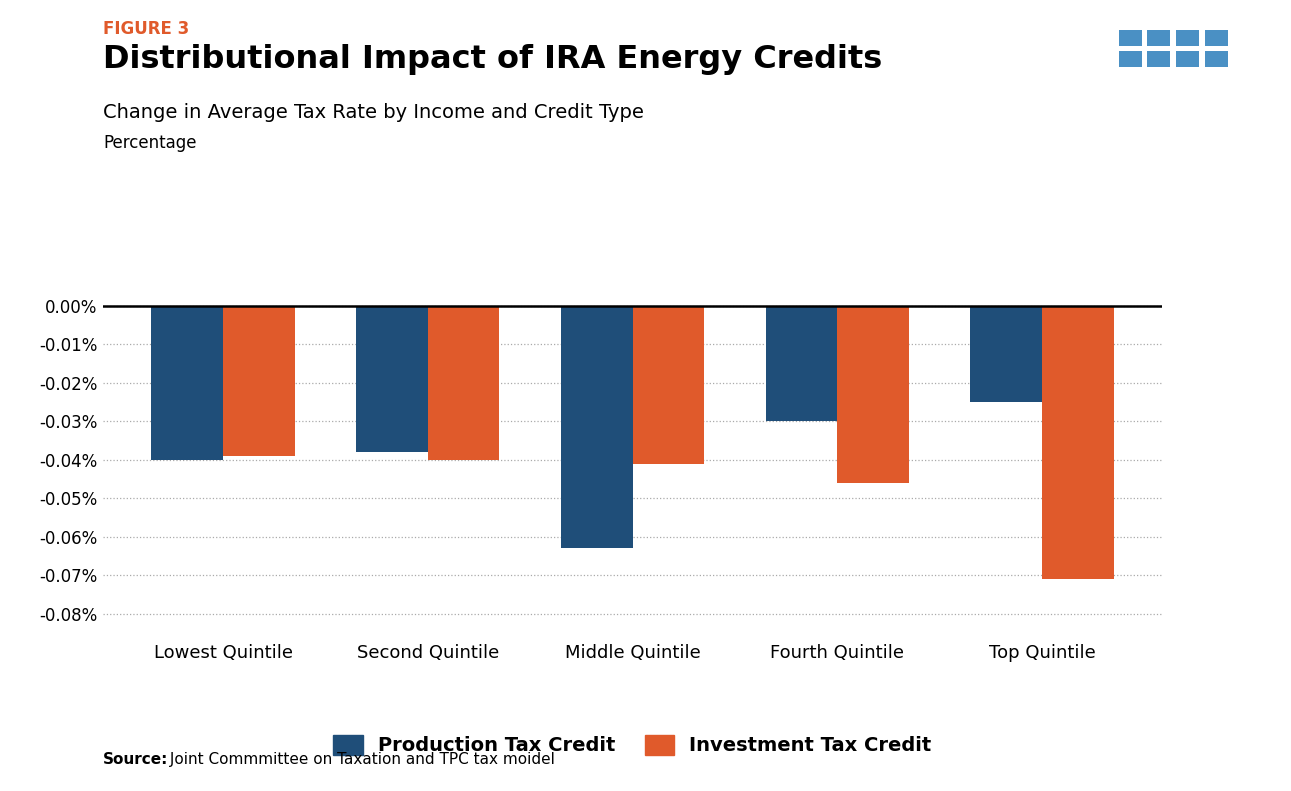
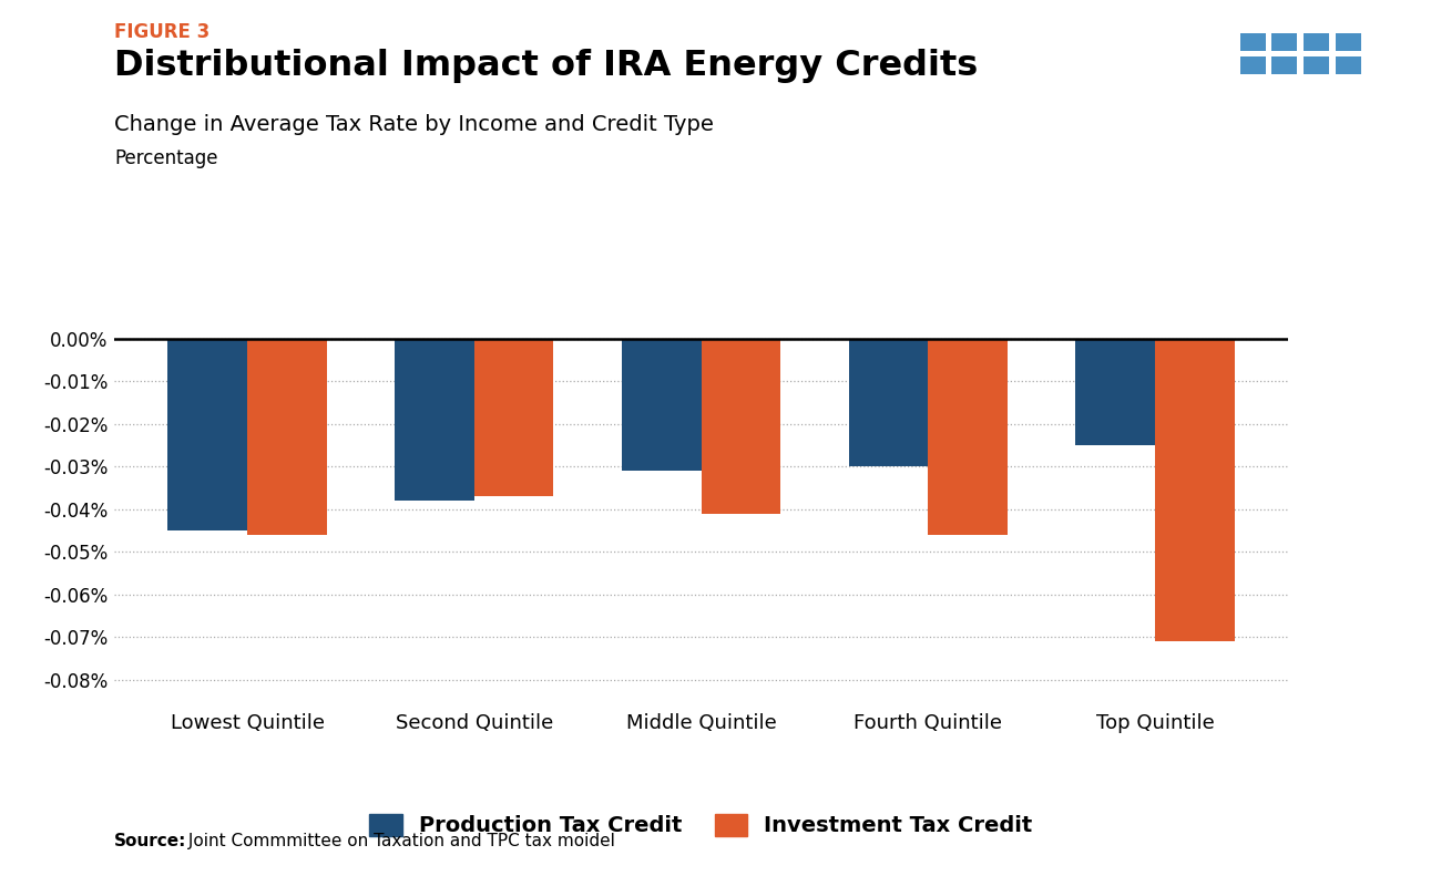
Production Tax Credit/Lowest Quintile: -0.040% -> -0.045%
Investment Tax Credit/Lowest Quintile: -0.039% -> -0.046%
Investment Tax Credit/Second Quintile: -0.040% -> -0.037%
Production Tax Credit/Middle Quintile: -0.063% -> -0.031%
